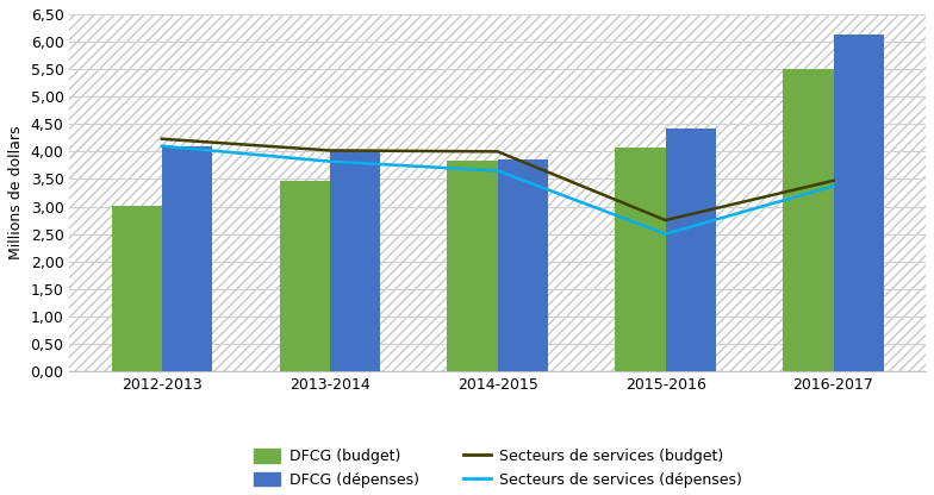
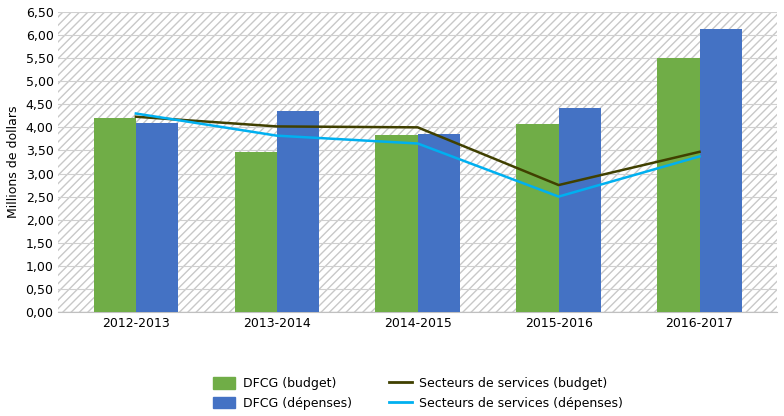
DFCG (budget)/2012-2013: 3,02 -> 4,20
Secteurs de services (dépenses)/2012-2013: 4,10 -> 4,30
DFCG (dépenses)/2013-2014: 4,00 -> 4,35
